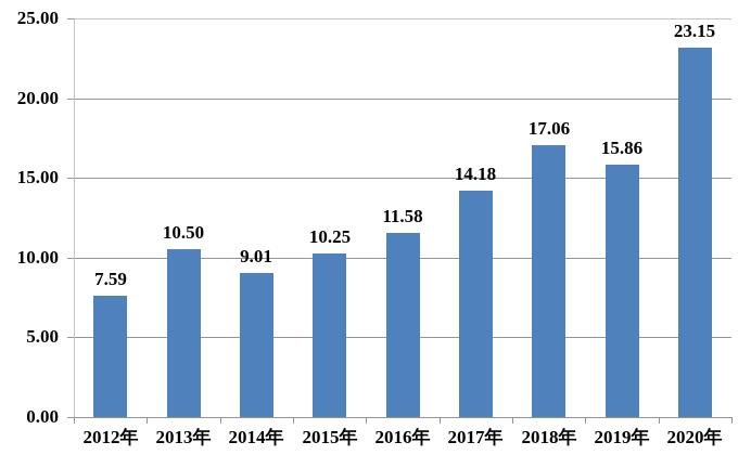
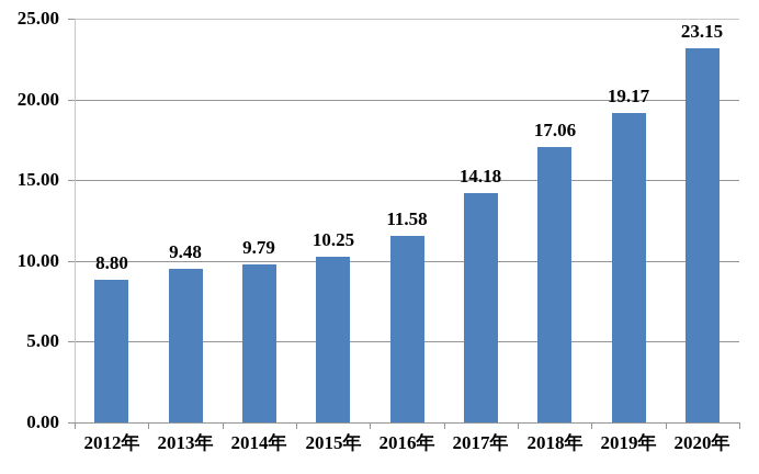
2012年: 7.59 -> 8.80
2013年: 10.50 -> 9.48
2014年: 9.01 -> 9.79
2019年: 15.86 -> 19.17
